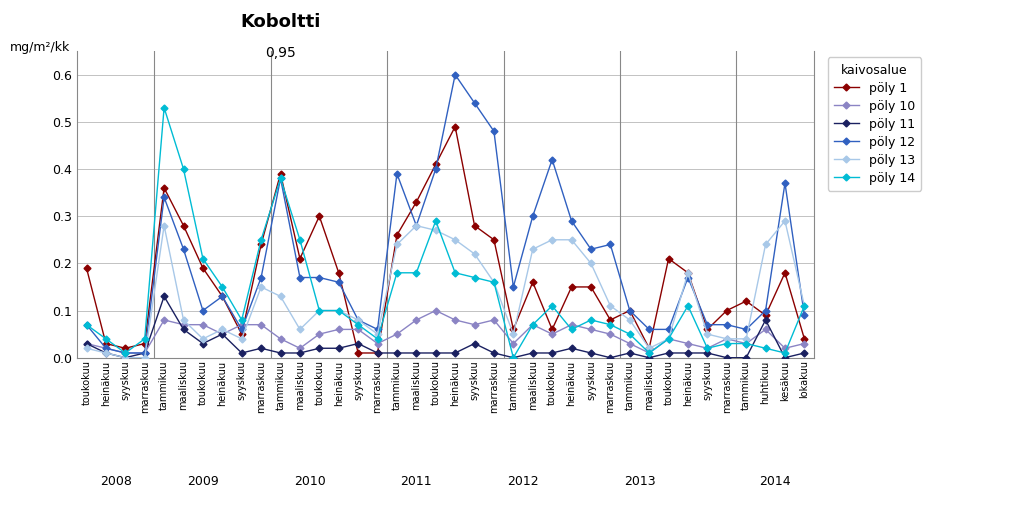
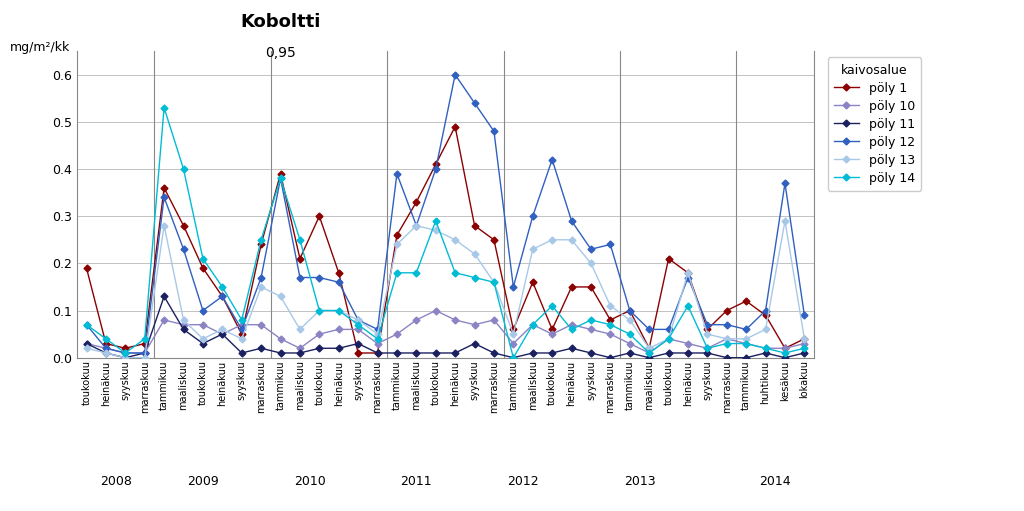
pöly 10/huhtikuu: 0.06 -> 0.02
pöly 11/huhtikuu: 0.08 -> 0.01
pöly 13/huhtikuu: 0.24 -> 0.06
pöly 1/kesäkuu: 0.18 -> 0.02
pöly 13/lokakuu: 0.11 -> 0.04
pöly 14/lokakuu: 0.11 -> 0.02
